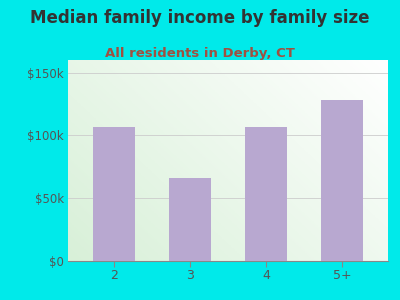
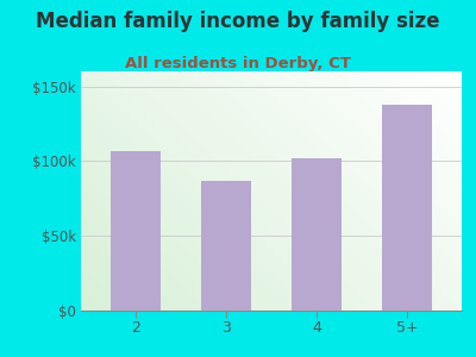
3: $66k -> $87k
4: $107k -> $102k
5+: $128k -> $138k
